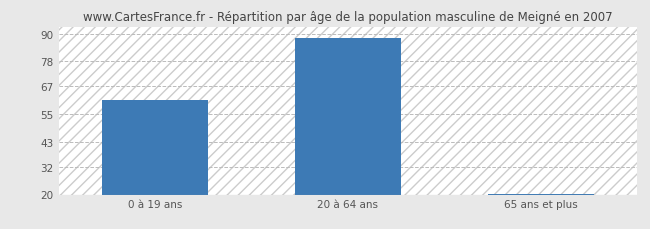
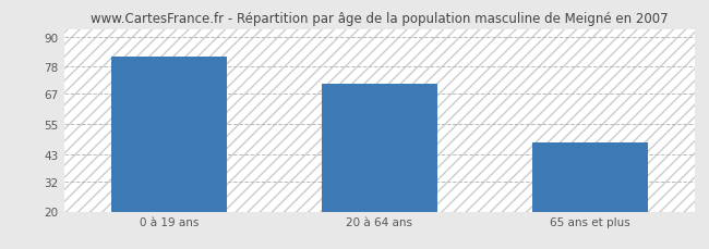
0 à 19 ans: 61.0 -> 82.0
20 à 64 ans: 88.0 -> 71.0
65 ans et plus: 20.2 -> 47.5
